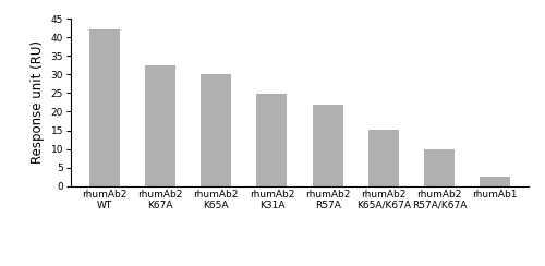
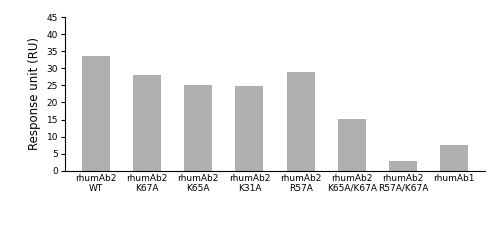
rhumAb2 WT: 42.0 -> 33.5
rhumAb2 K67A: 32.3 -> 28.0
rhumAb2 K65A: 30.0 -> 25.0
rhumAb2 R57A: 22.0 -> 29.0
rhumAb2 R57A/K67A: 10.0 -> 3.0
rhumAb1: 2.5 -> 7.5
